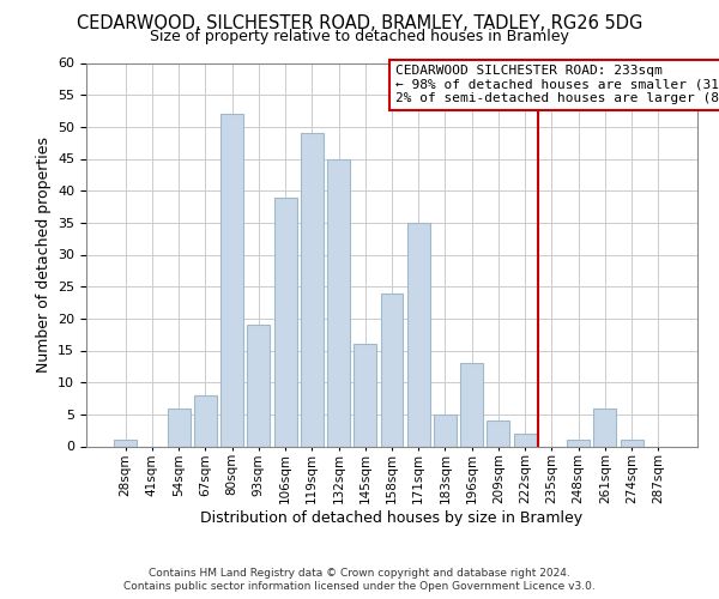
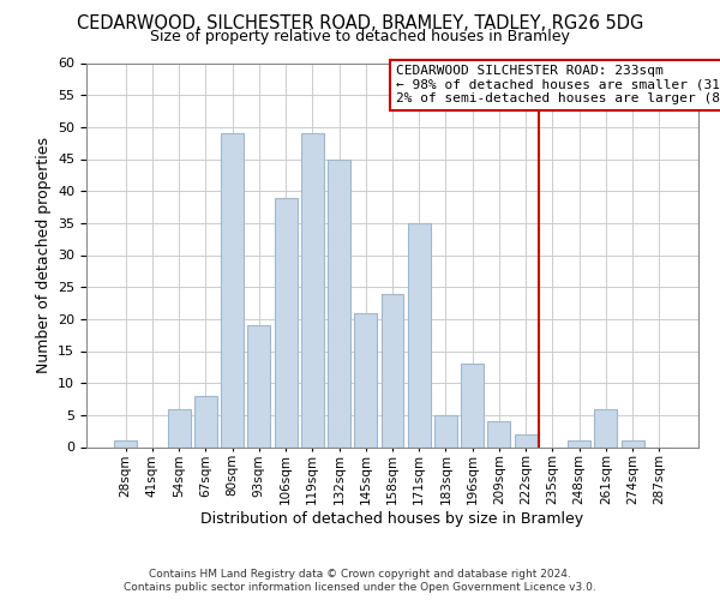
80sqm: 52 -> 49
145sqm: 16 -> 21
